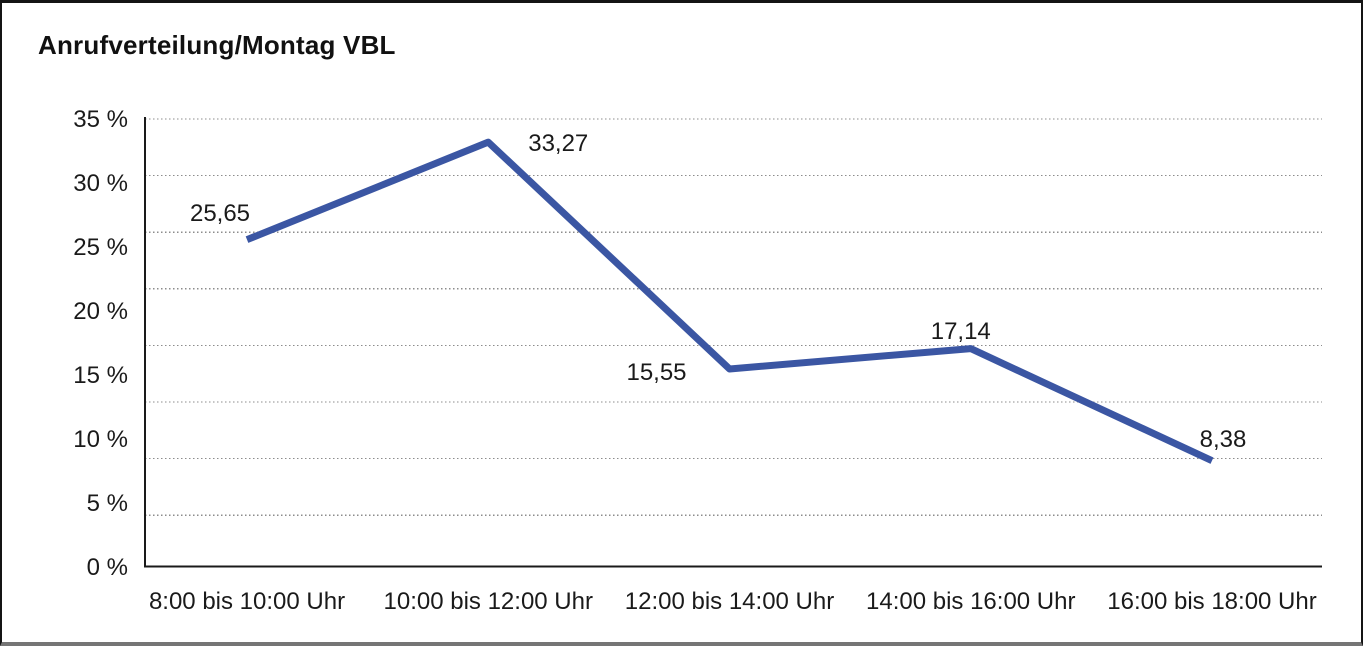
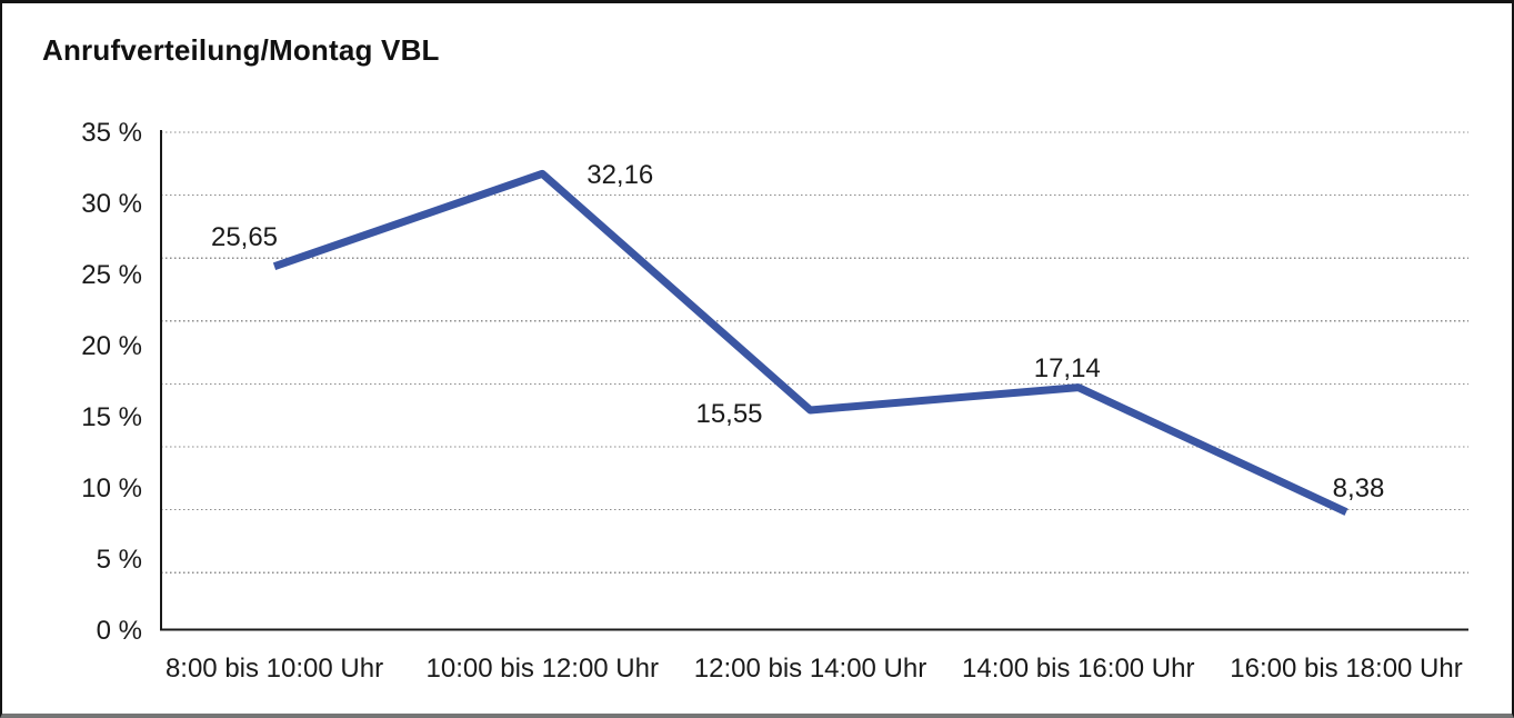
10:00 bis 12:00 Uhr: 33,27 -> 32,16
